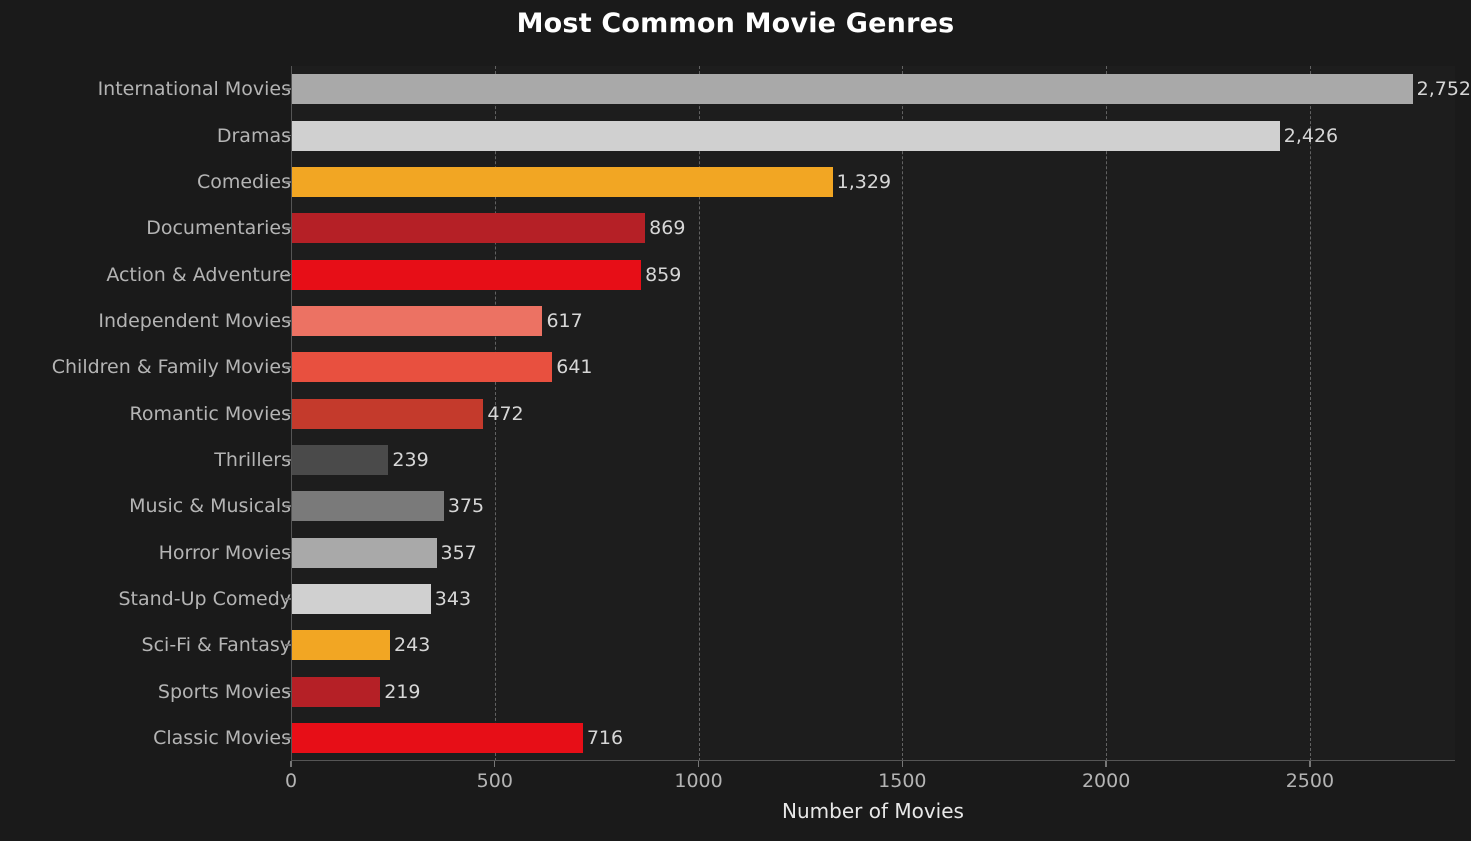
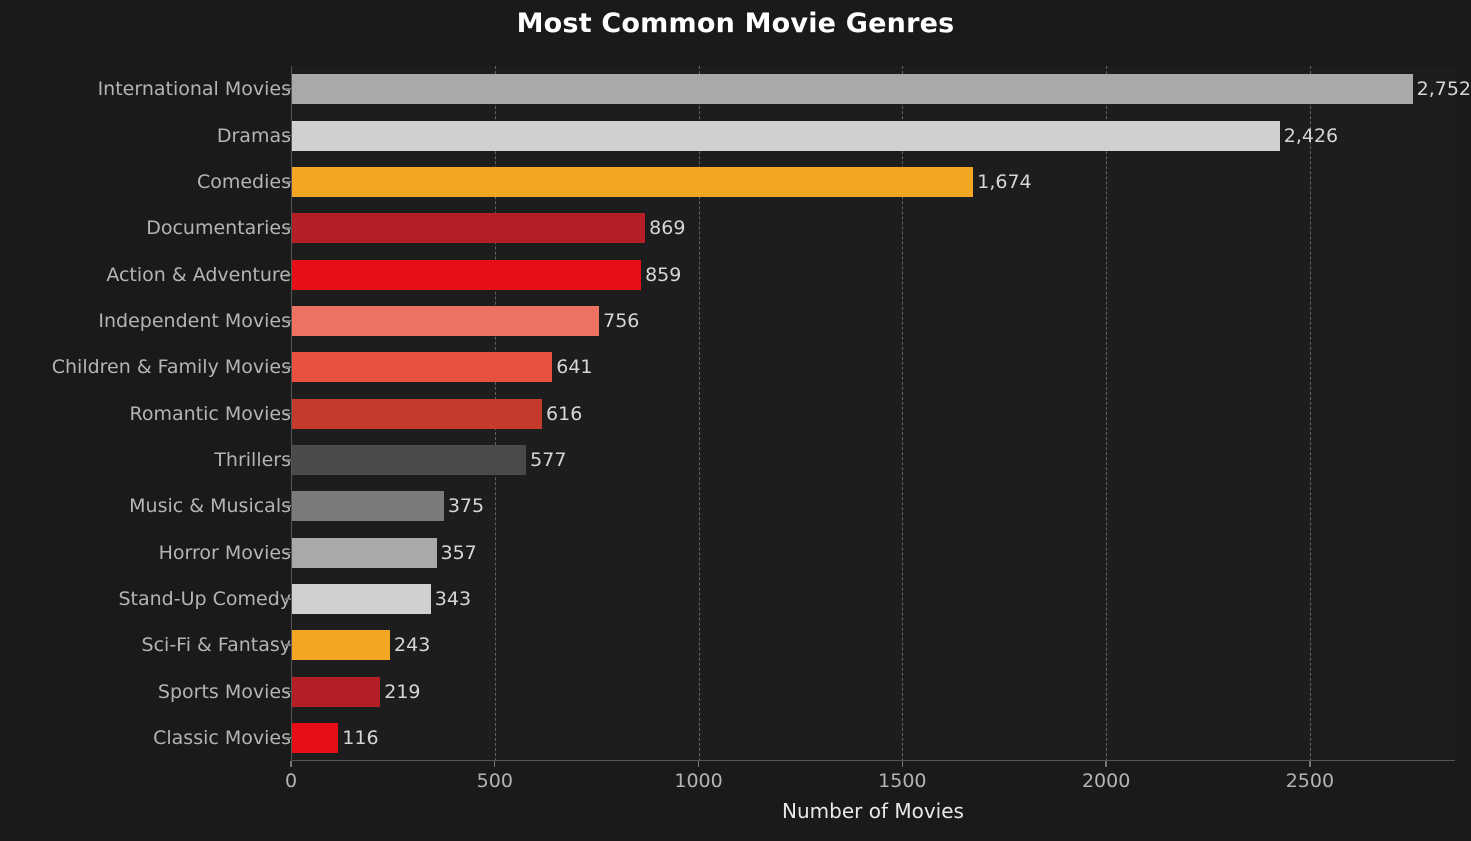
Comedies: 1,329 -> 1,674
Independent Movies: 617 -> 756
Romantic Movies: 472 -> 616
Thrillers: 239 -> 577
Classic Movies: 716 -> 116
